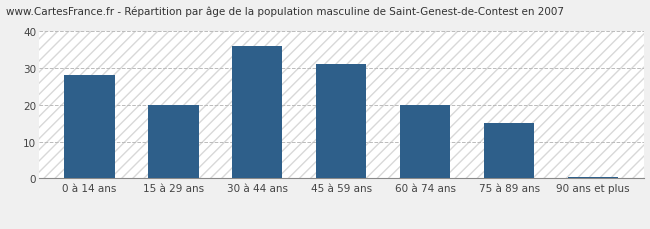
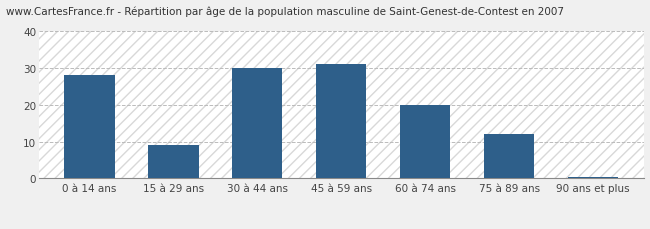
15 à 29 ans: 20.0 -> 9.0
30 à 44 ans: 36.0 -> 30.0
75 à 89 ans: 15.0 -> 12.0
